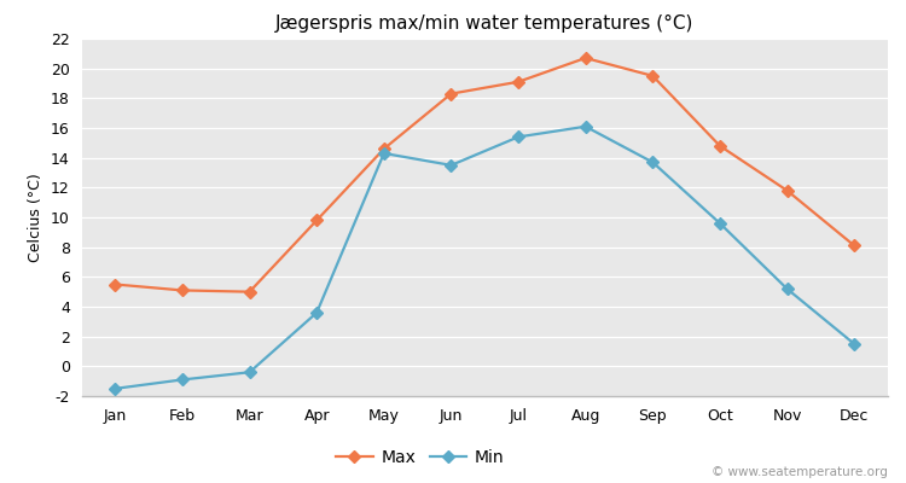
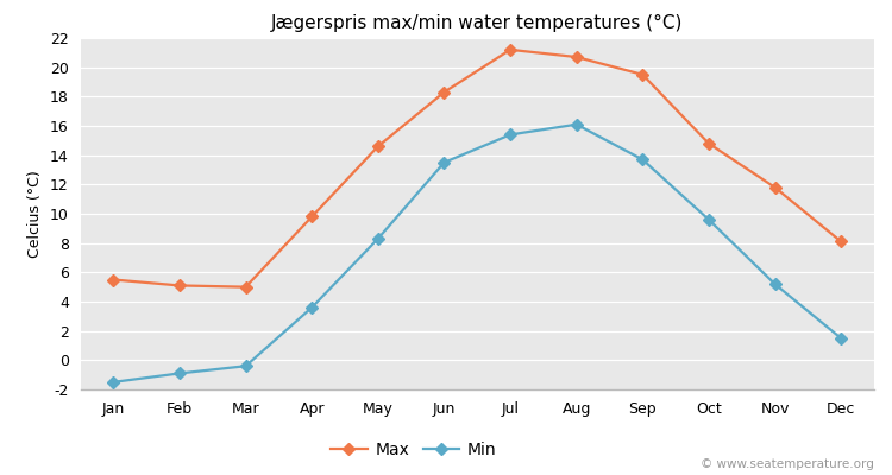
Min/May: 14.3 -> 8.3
Max/Jul: 19.1 -> 21.2
